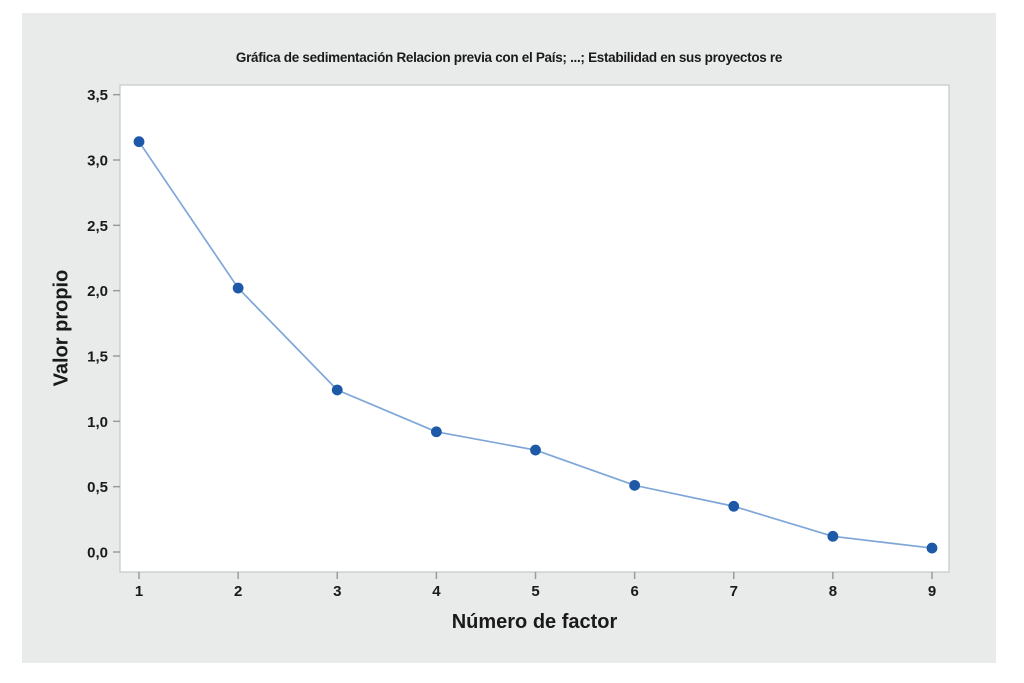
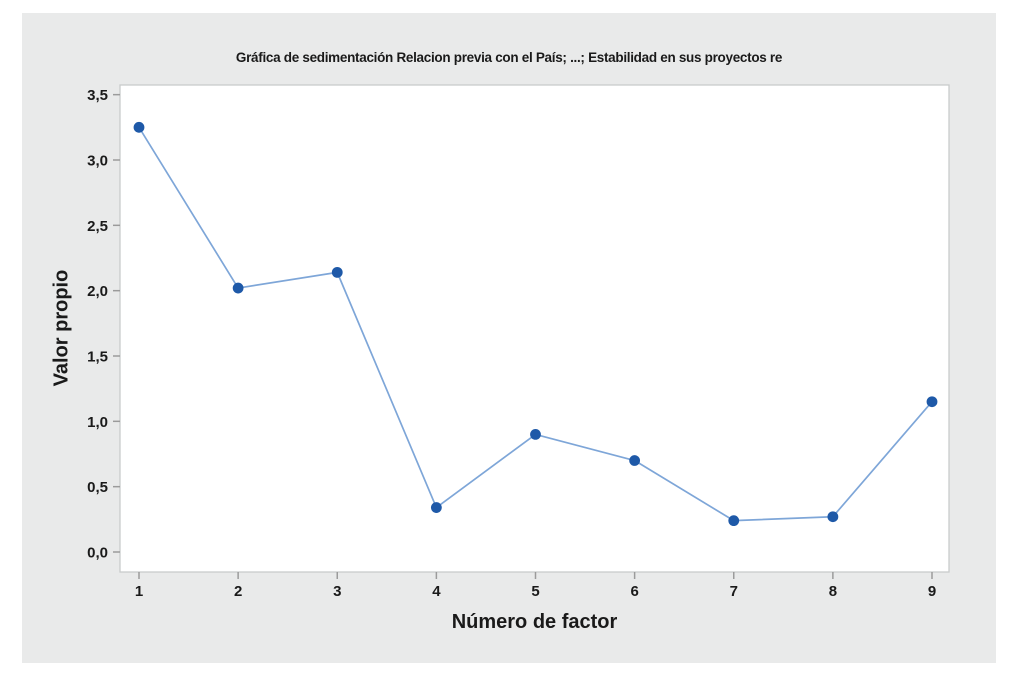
1: 3,14 -> 3,25
3: 1,24 -> 2,14
4: 0,92 -> 0,34
5: 0,78 -> 0,90
6: 0,51 -> 0,70
7: 0,35 -> 0,24
8: 0,12 -> 0,27
9: 0,03 -> 1,15
